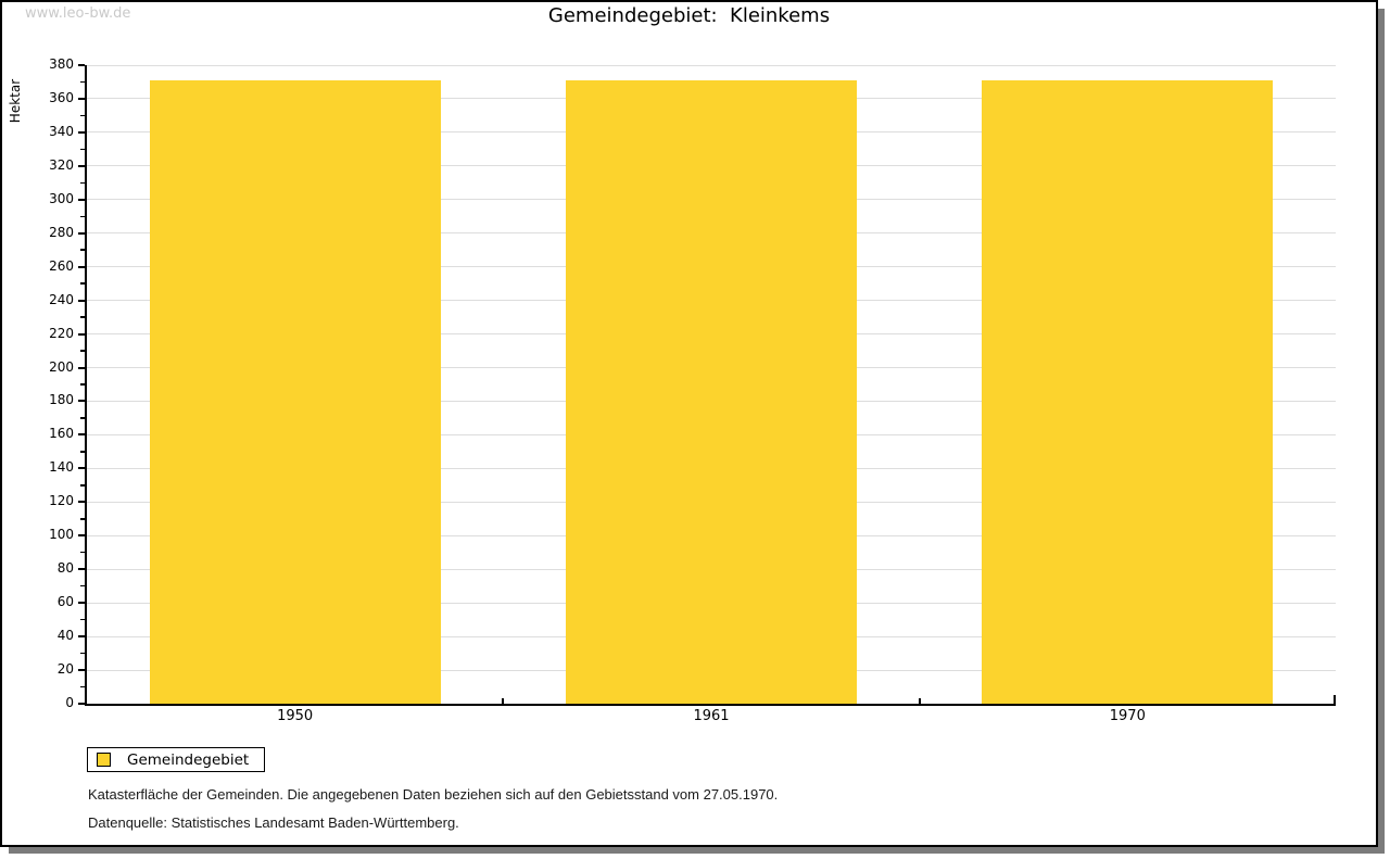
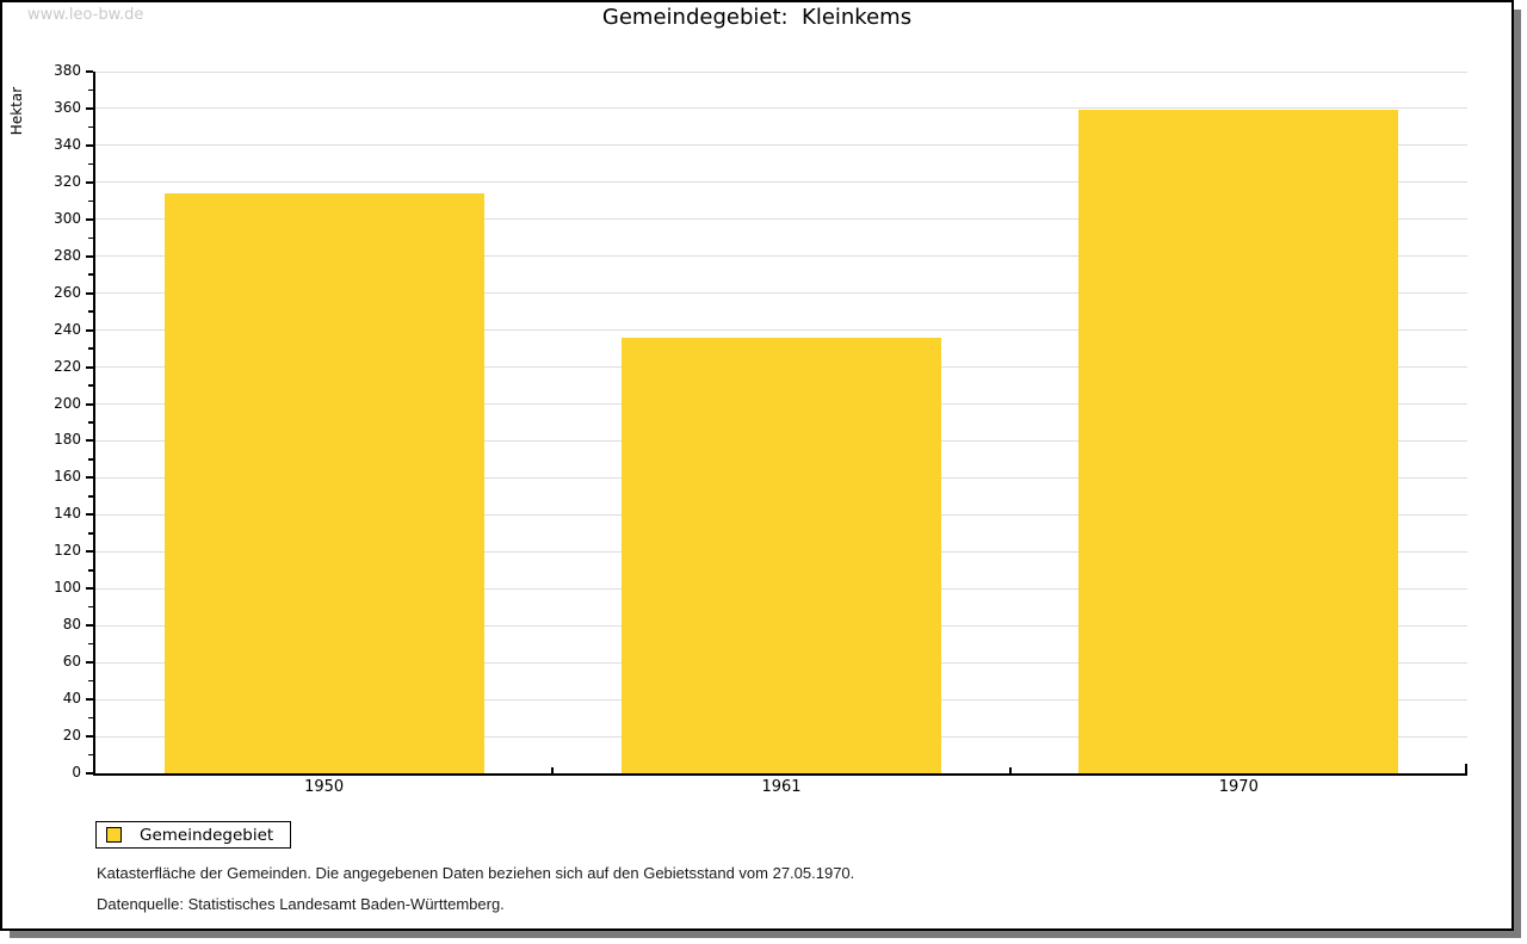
1950: 371 -> 314
1961: 371 -> 236
1970: 371 -> 359
